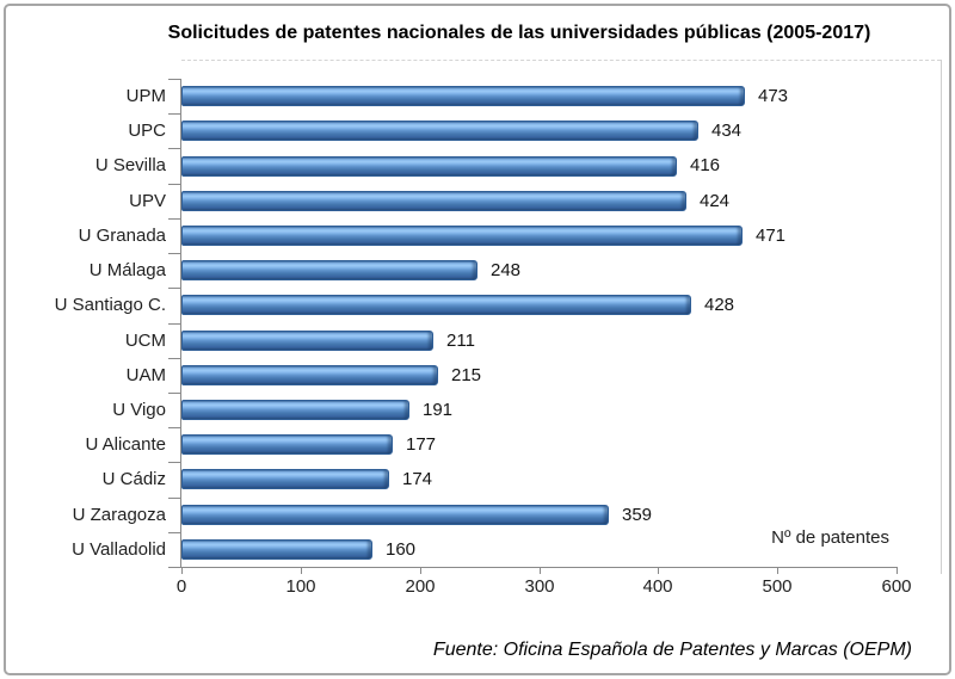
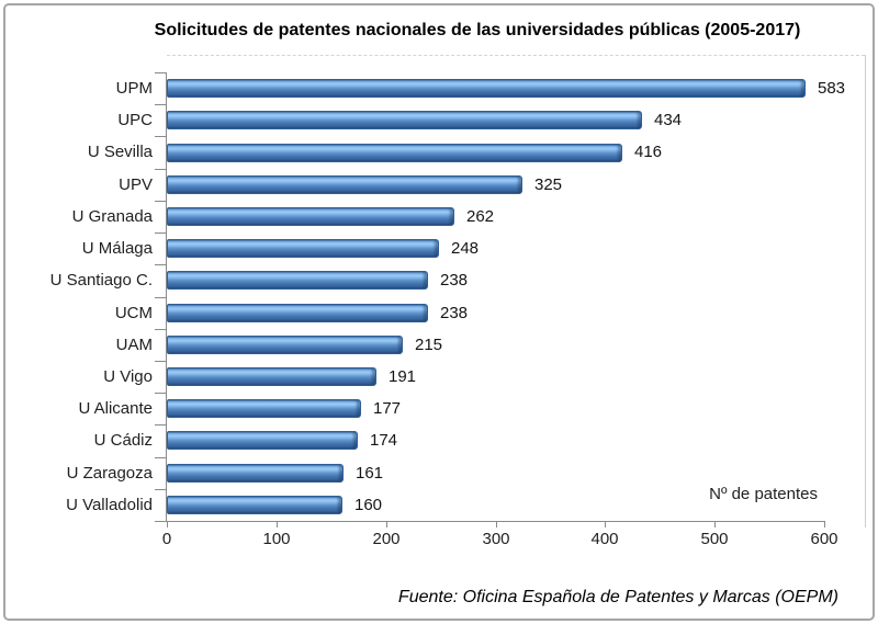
UPM: 473 -> 583
UPV: 424 -> 325
U Granada: 471 -> 262
U Santiago C.: 428 -> 238
UCM: 211 -> 238
U Zaragoza: 359 -> 161
